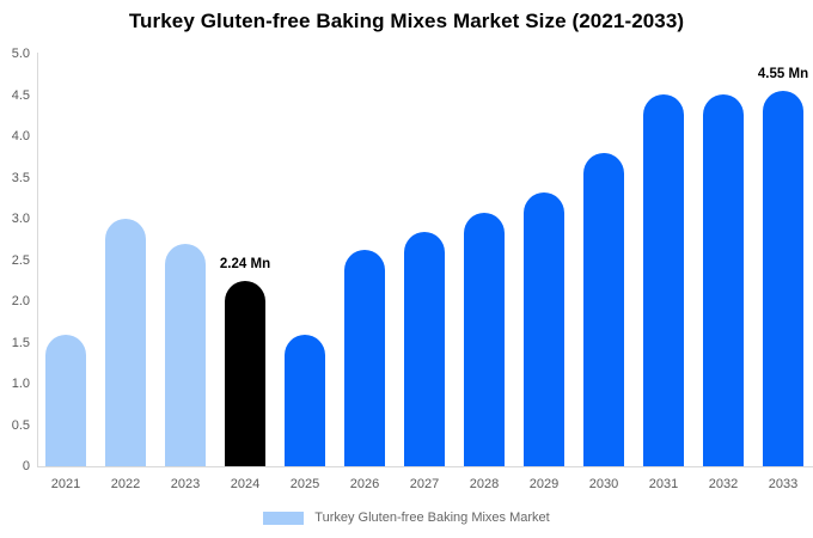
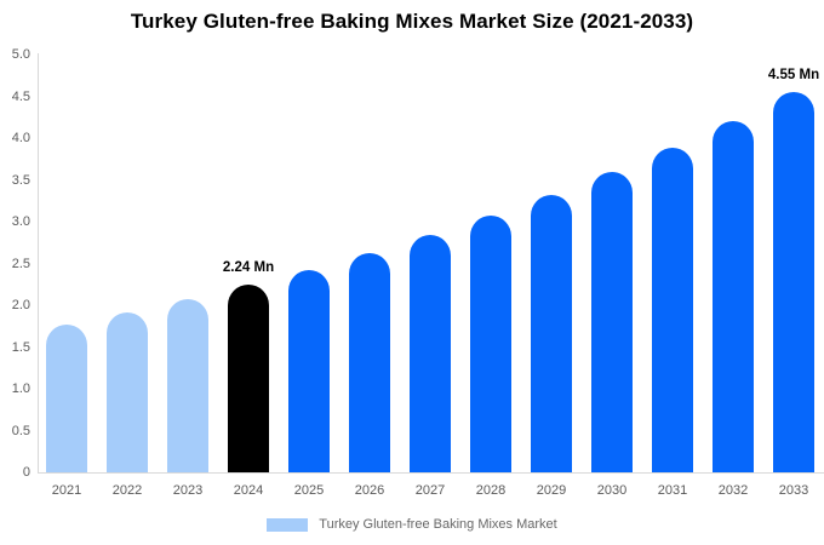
2021: 1.6 -> 1.8
2022: 3.0 -> 1.9
2023: 2.7 -> 2.1
2025: 1.6 -> 2.4
2030: 3.8 -> 3.6
2031: 4.5 -> 3.9
2032: 4.5 -> 4.2
